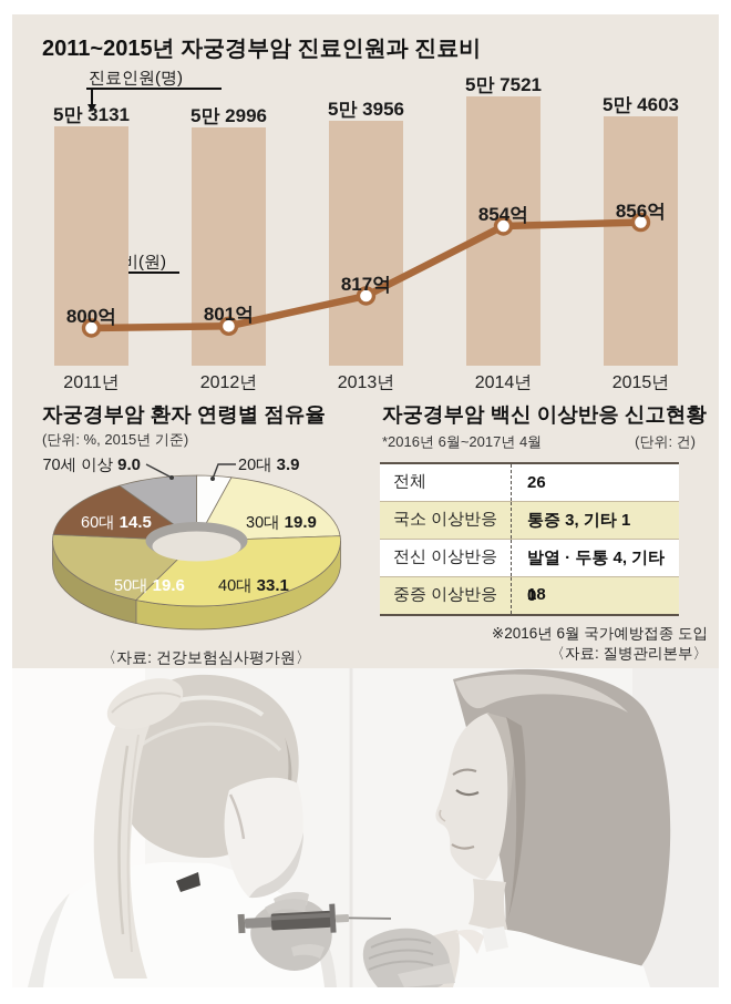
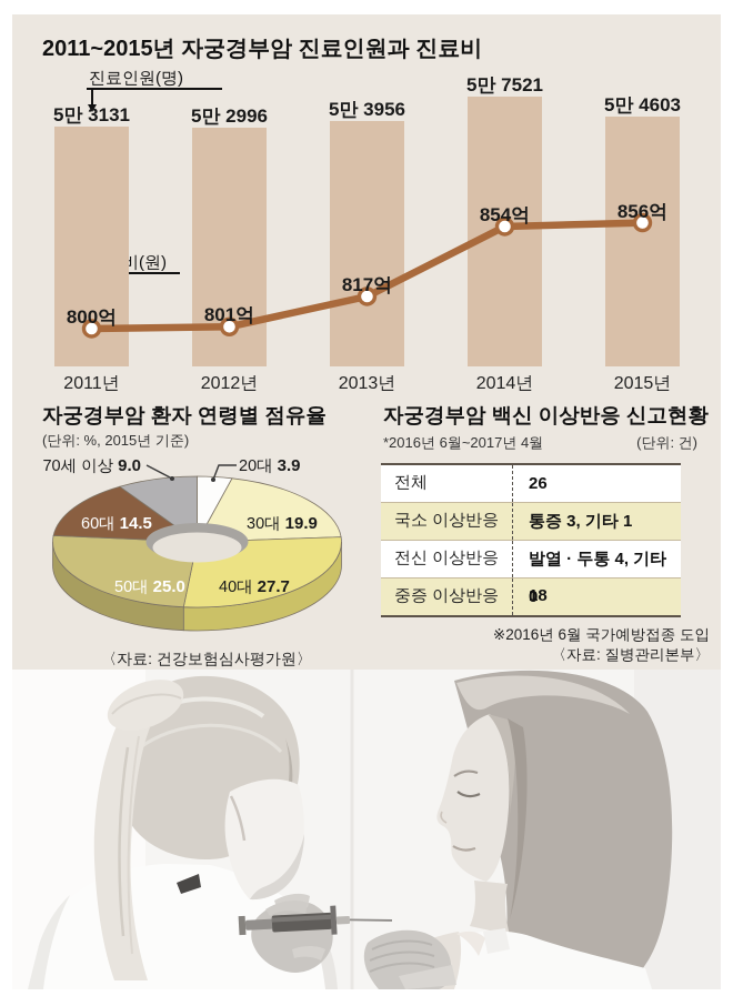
자궁경부암 환자 연령별 점유율/40대: 33.1 -> 27.7
자궁경부암 환자 연령별 점유율/50대: 19.6 -> 25.0
